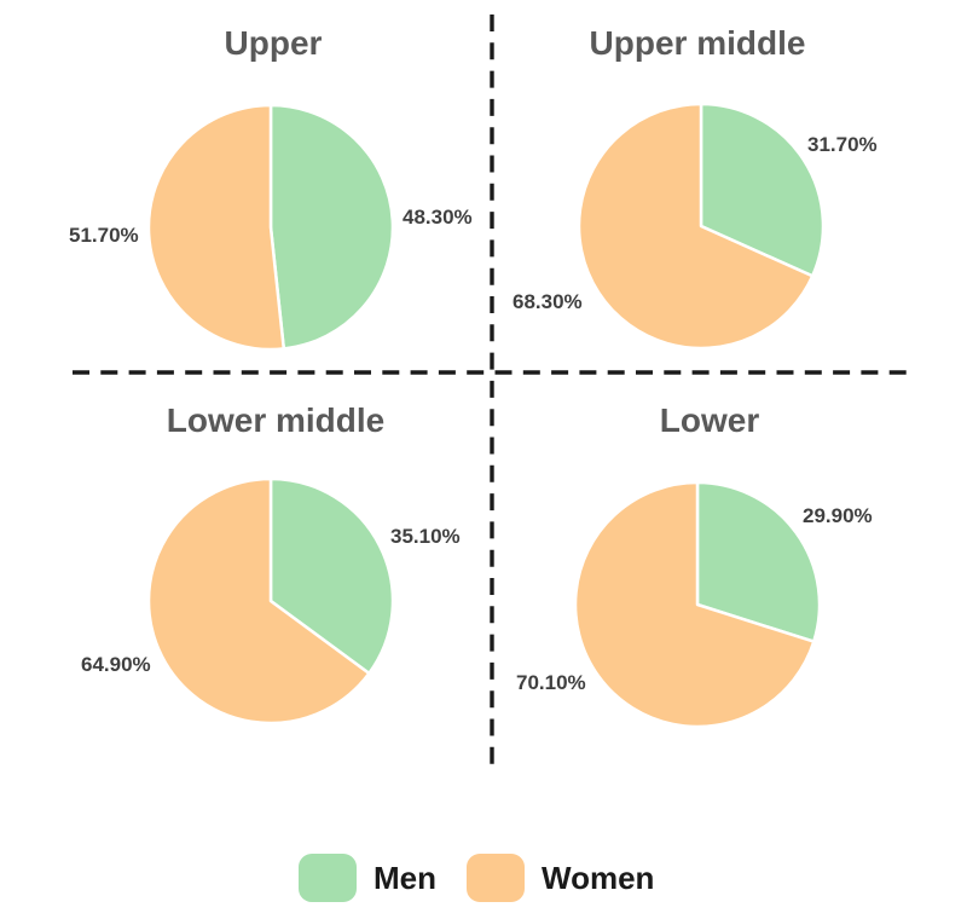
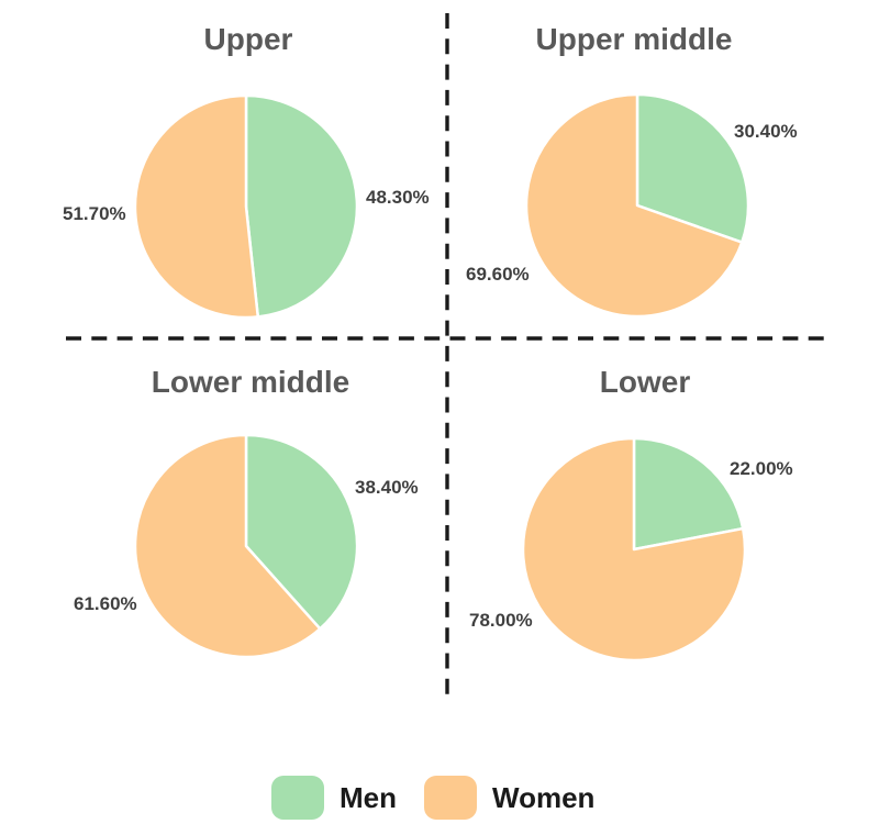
Upper middle/Men: 31.70% -> 30.40%
Upper middle/Women: 68.30% -> 69.60%
Lower middle/Men: 35.10% -> 38.40%
Lower middle/Women: 64.90% -> 61.60%
Lower/Men: 29.90% -> 22.00%
Lower/Women: 70.10% -> 78.00%
